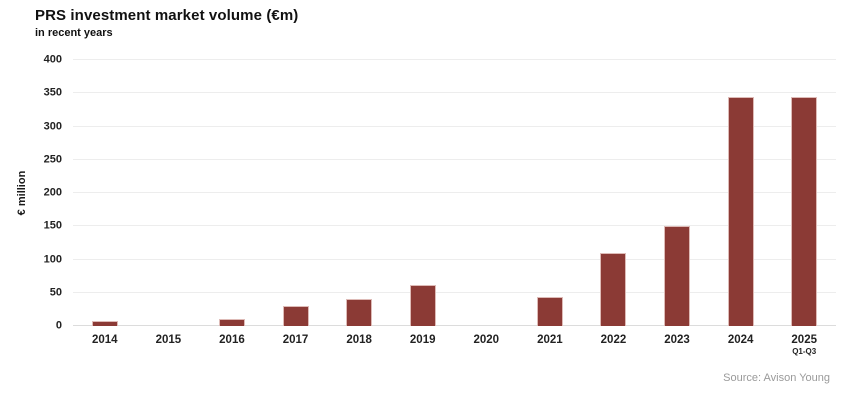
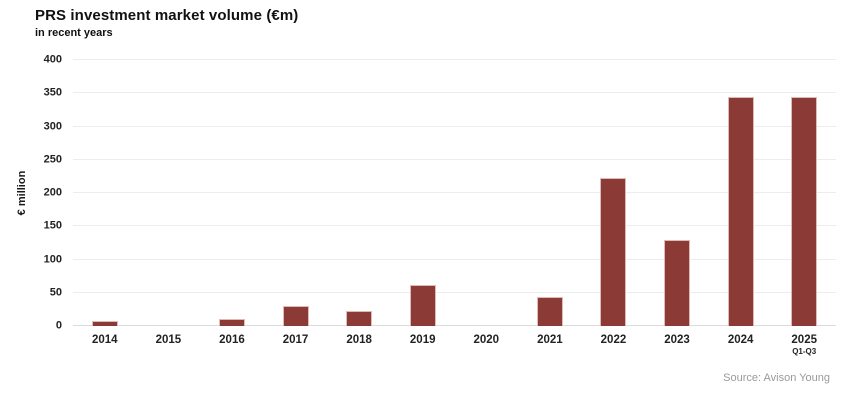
2018: 40 -> 20
2022: 110 -> 220
2023: 150 -> 130
